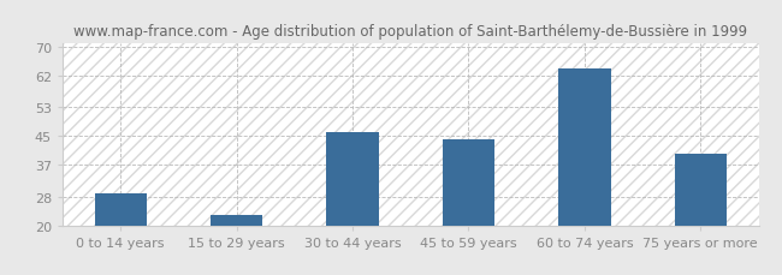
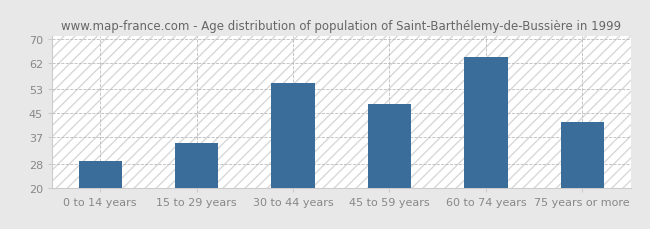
15 to 29 years: 23 -> 35
30 to 44 years: 46 -> 55
45 to 59 years: 44 -> 48
75 years or more: 40 -> 42
